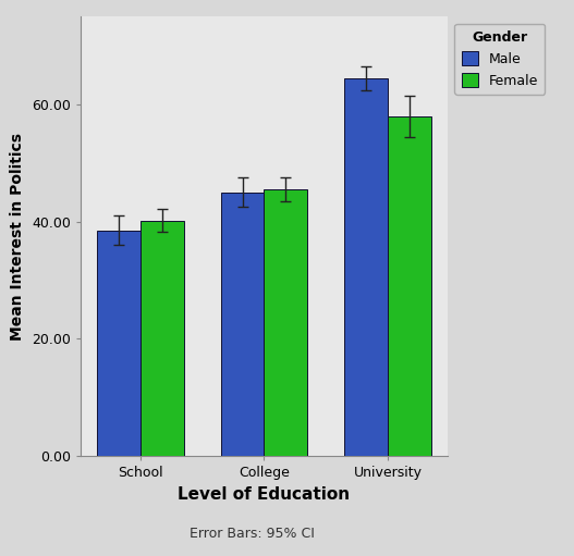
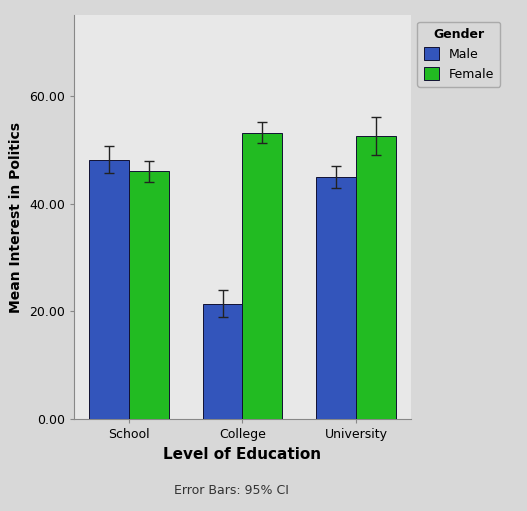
Male/School: 38.5 -> 48.2
Female/School: 40.2 -> 46.0
Male/College: 45.0 -> 21.4
Female/College: 45.5 -> 53.2
Male/University: 64.5 -> 45.0
Female/University: 58.0 -> 52.6
